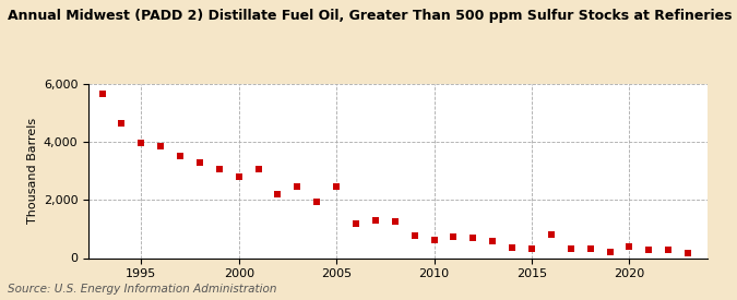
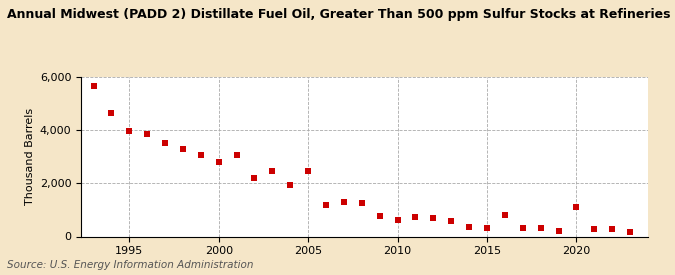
2020: 380 -> 1,100
